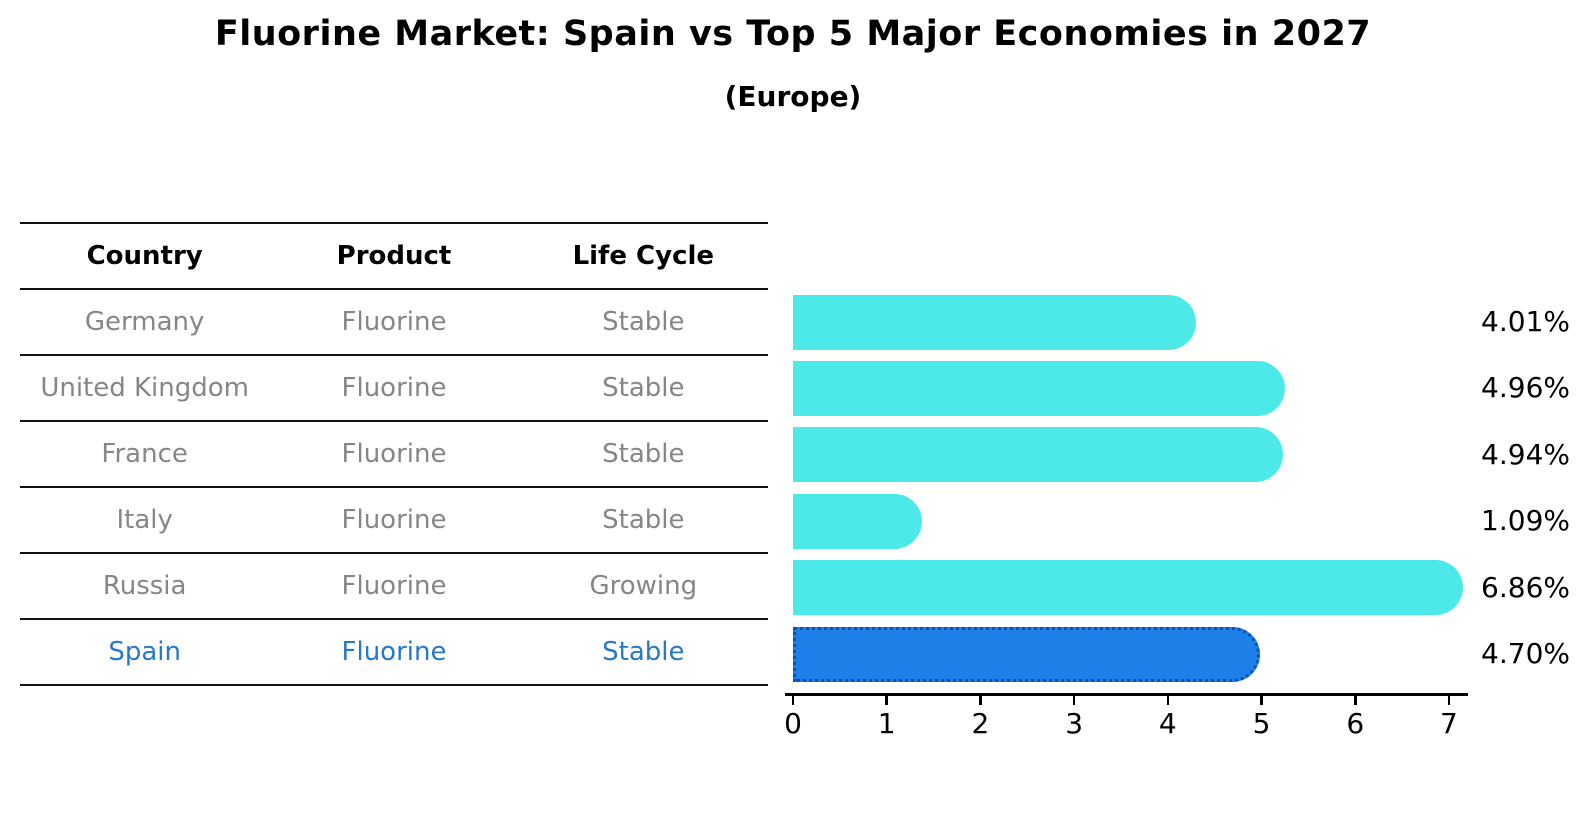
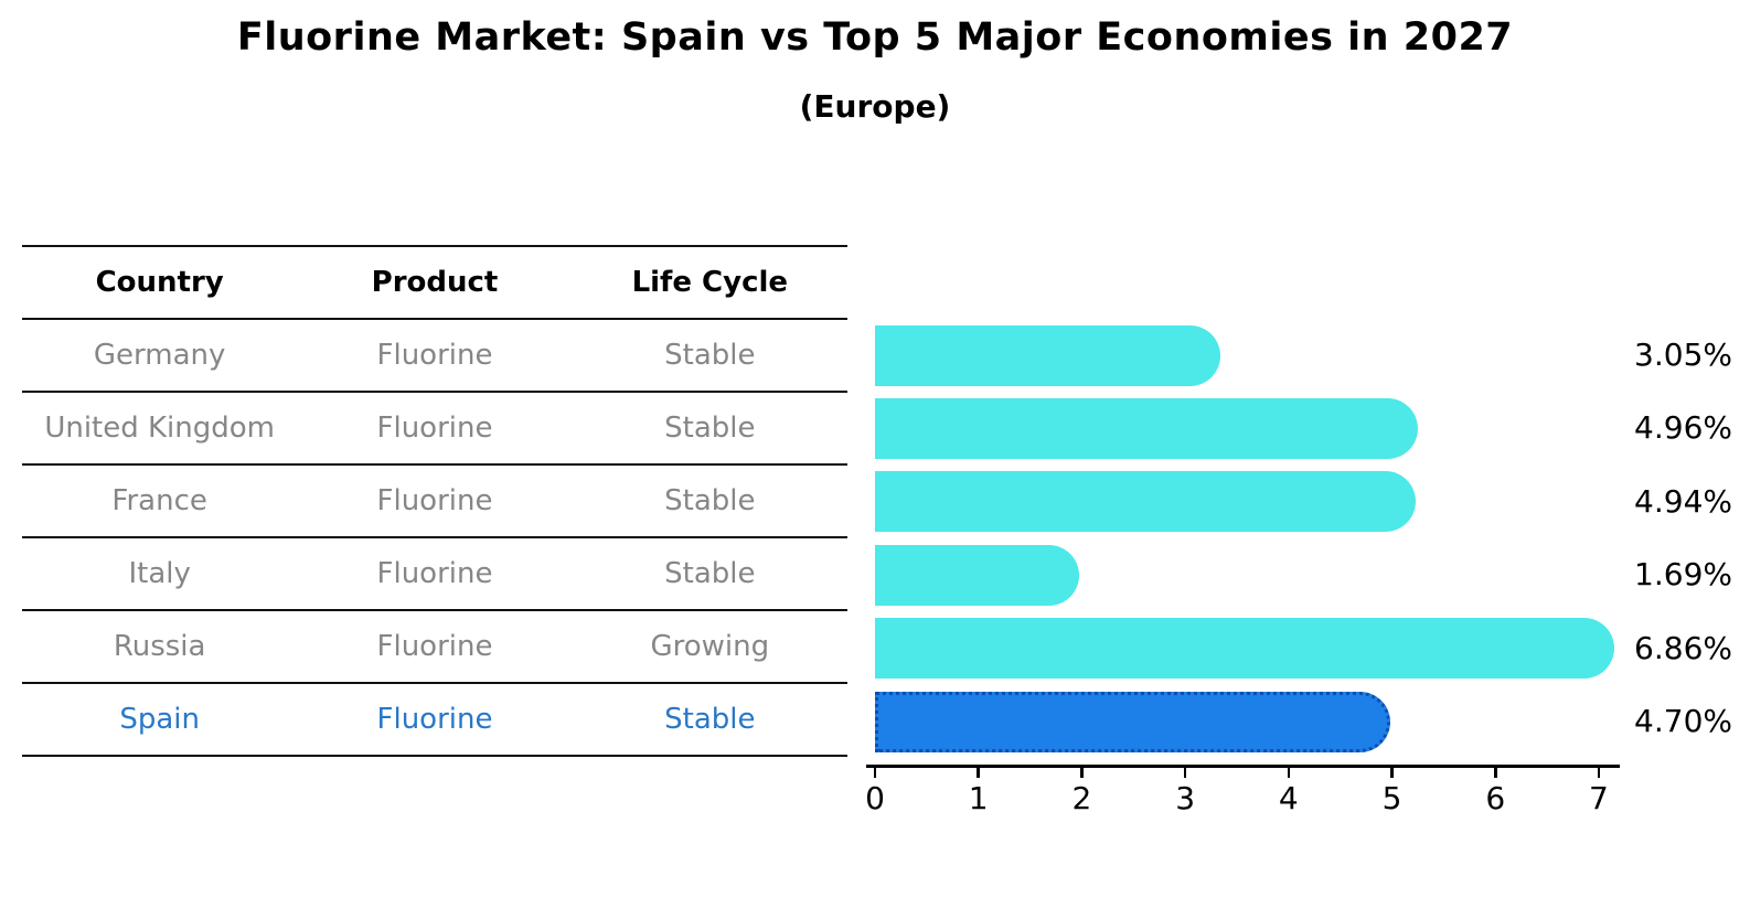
Germany: 4.01% -> 3.05%
Italy: 1.09% -> 1.69%
